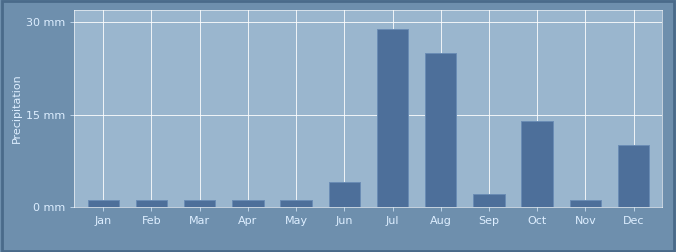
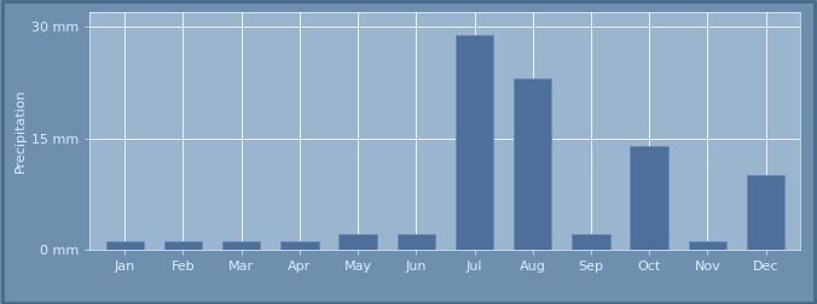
May: 1 mm -> 2 mm
Jun: 4 mm -> 2 mm
Aug: 25 mm -> 23 mm
